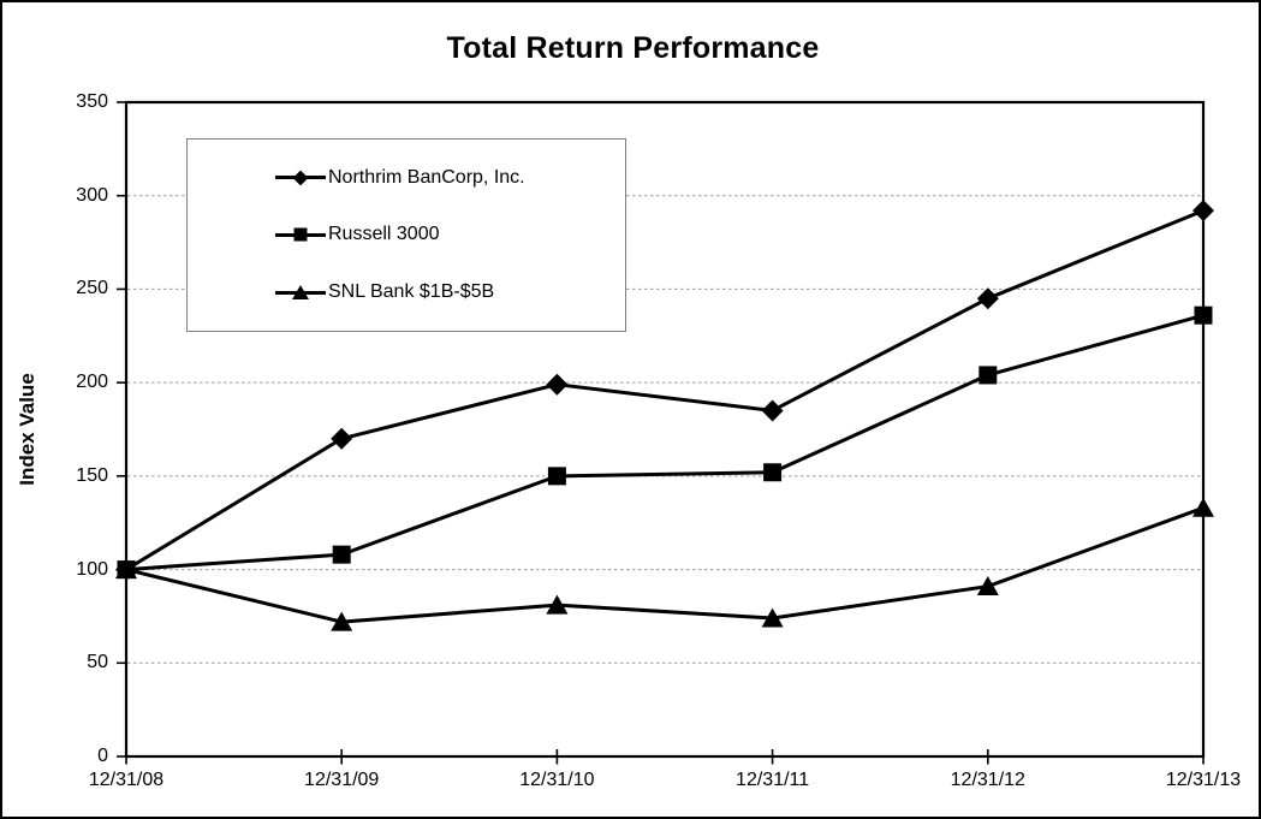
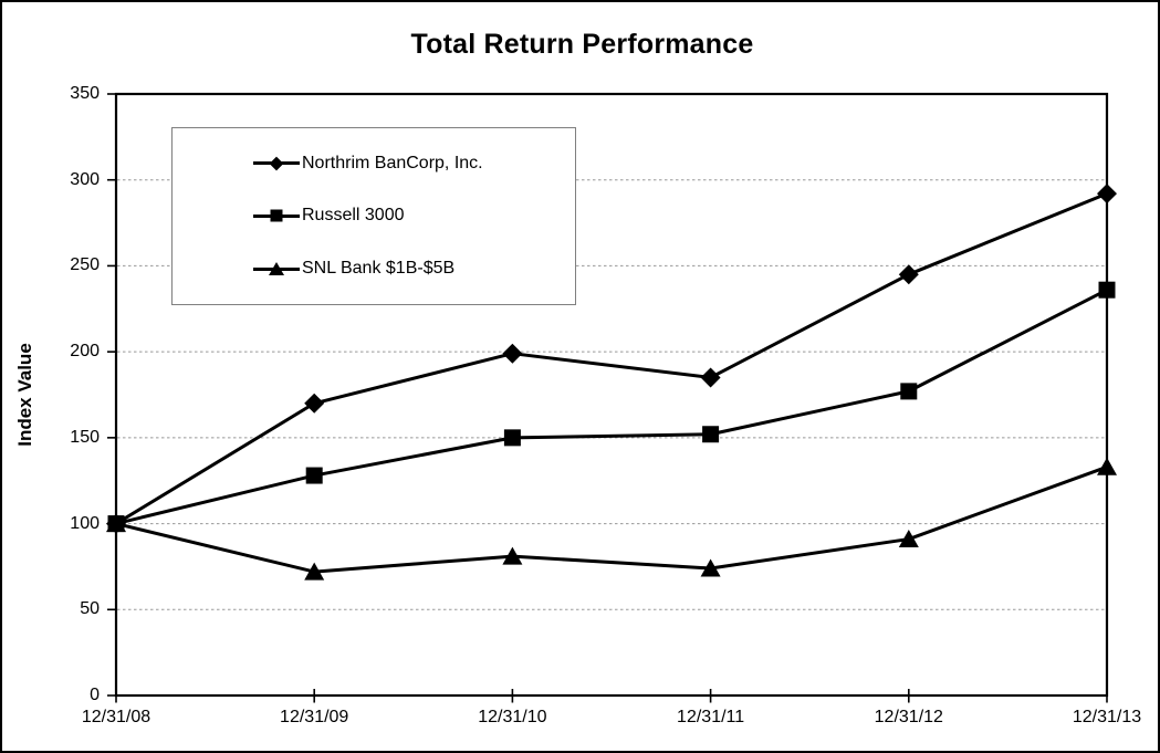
Russell 3000/12/31/09: 108 -> 128
Russell 3000/12/31/12: 204 -> 177
